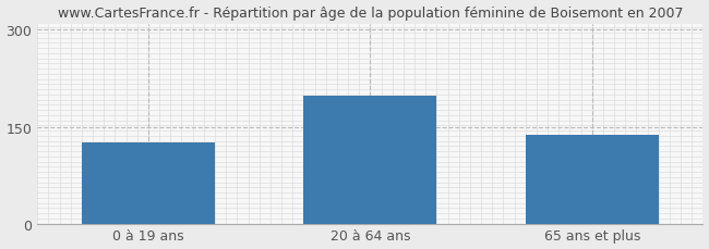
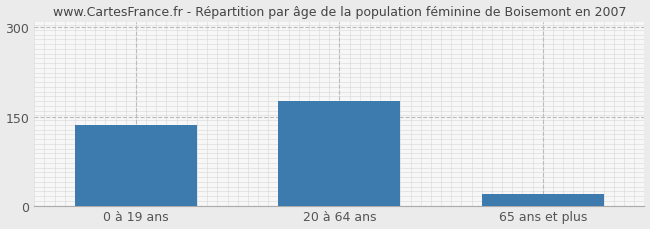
0 à 19 ans: 126 -> 136
20 à 64 ans: 198 -> 176
65 ans et plus: 138 -> 19
